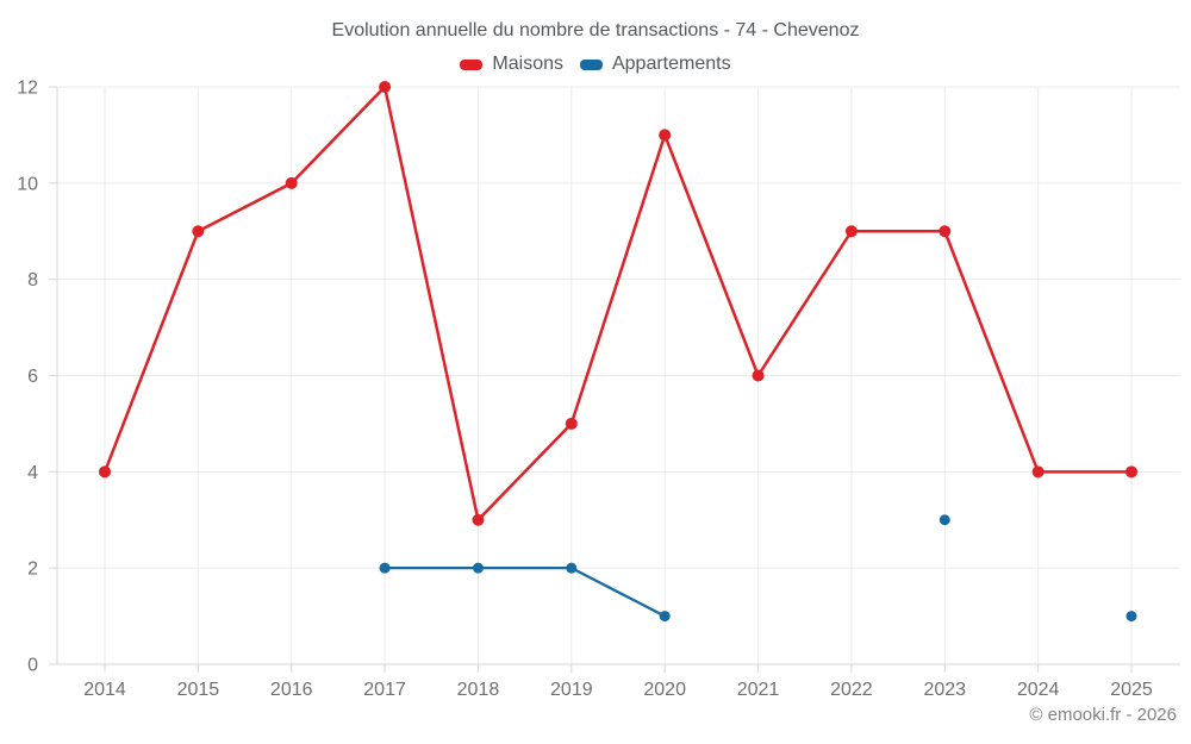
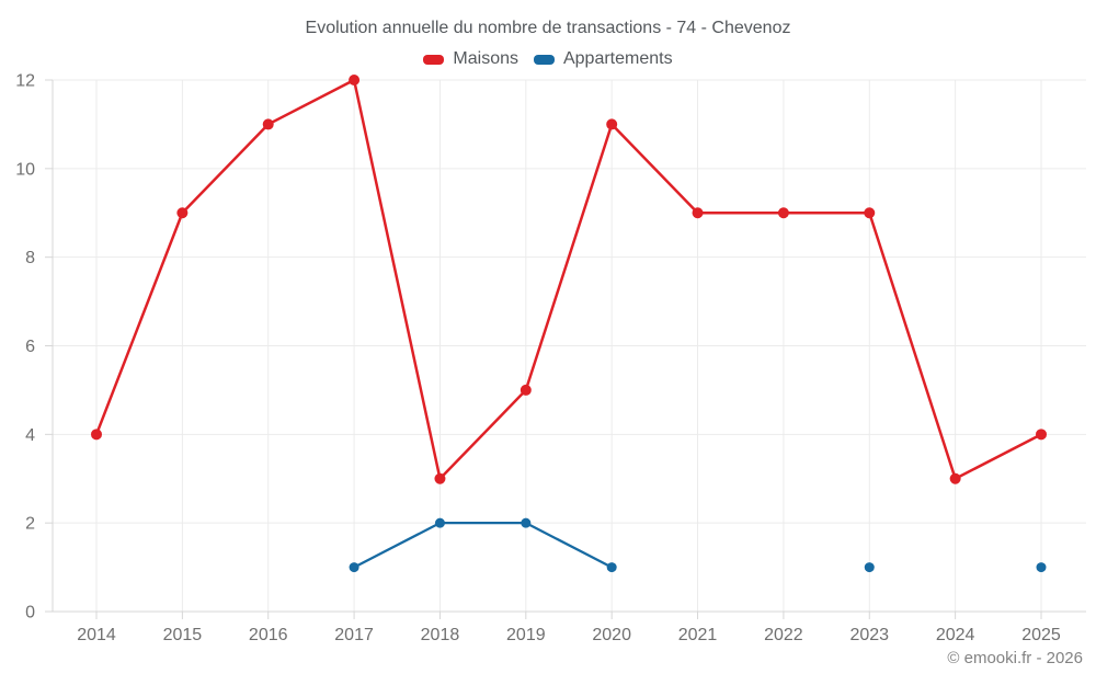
Maisons/2016: 10 -> 11
Appartements/2017: 2 -> 1
Maisons/2021: 6 -> 9
Appartements/2023: 3 -> 1
Maisons/2024: 4 -> 3
